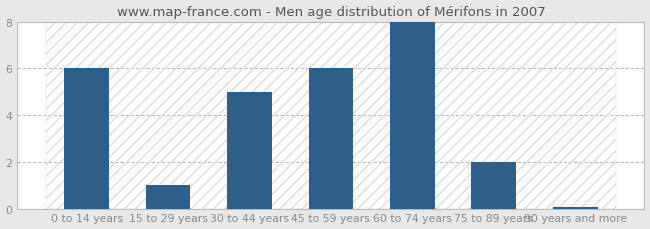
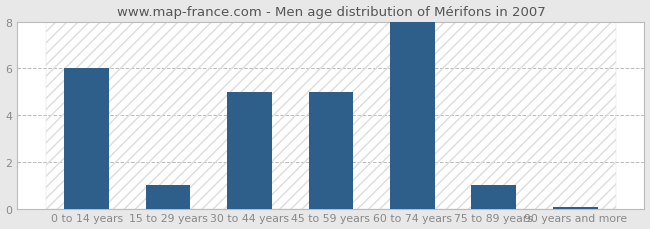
45 to 59 years: 6.00 -> 5.00
75 to 89 years: 2.00 -> 1.00
